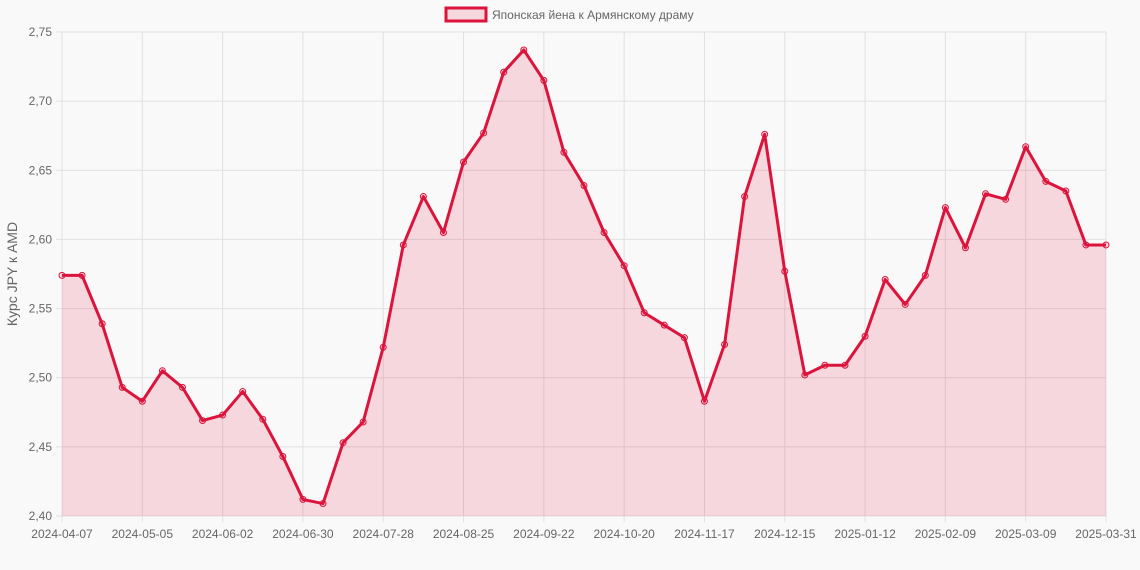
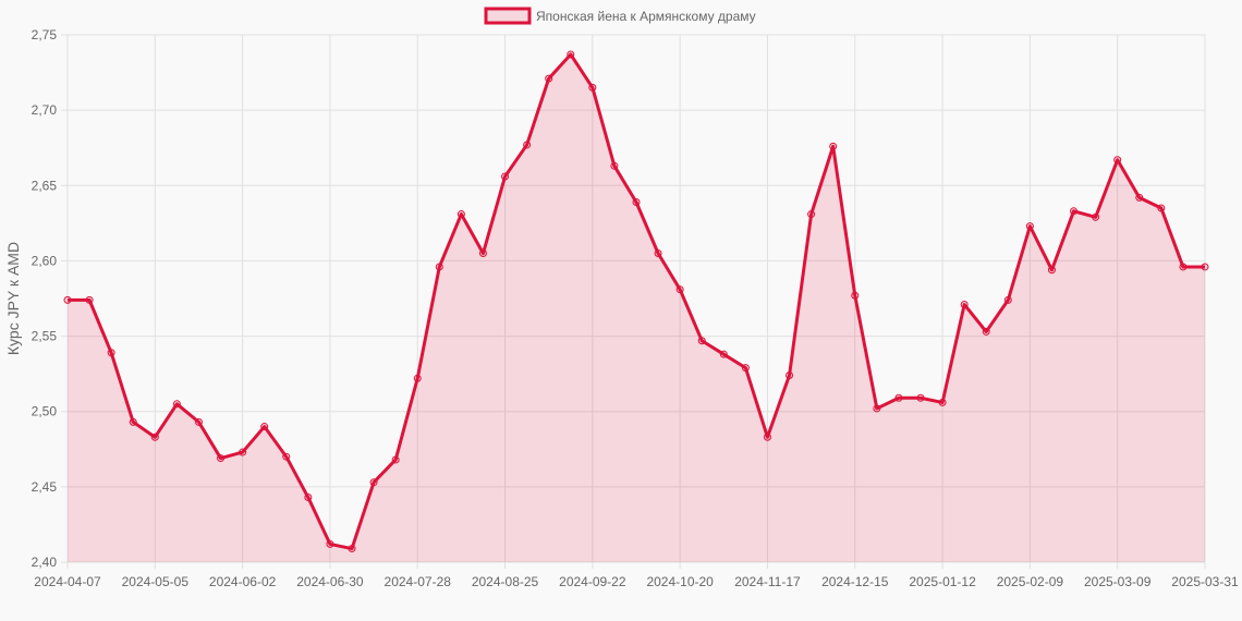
2025-01-12: 2,53 -> 2,51
